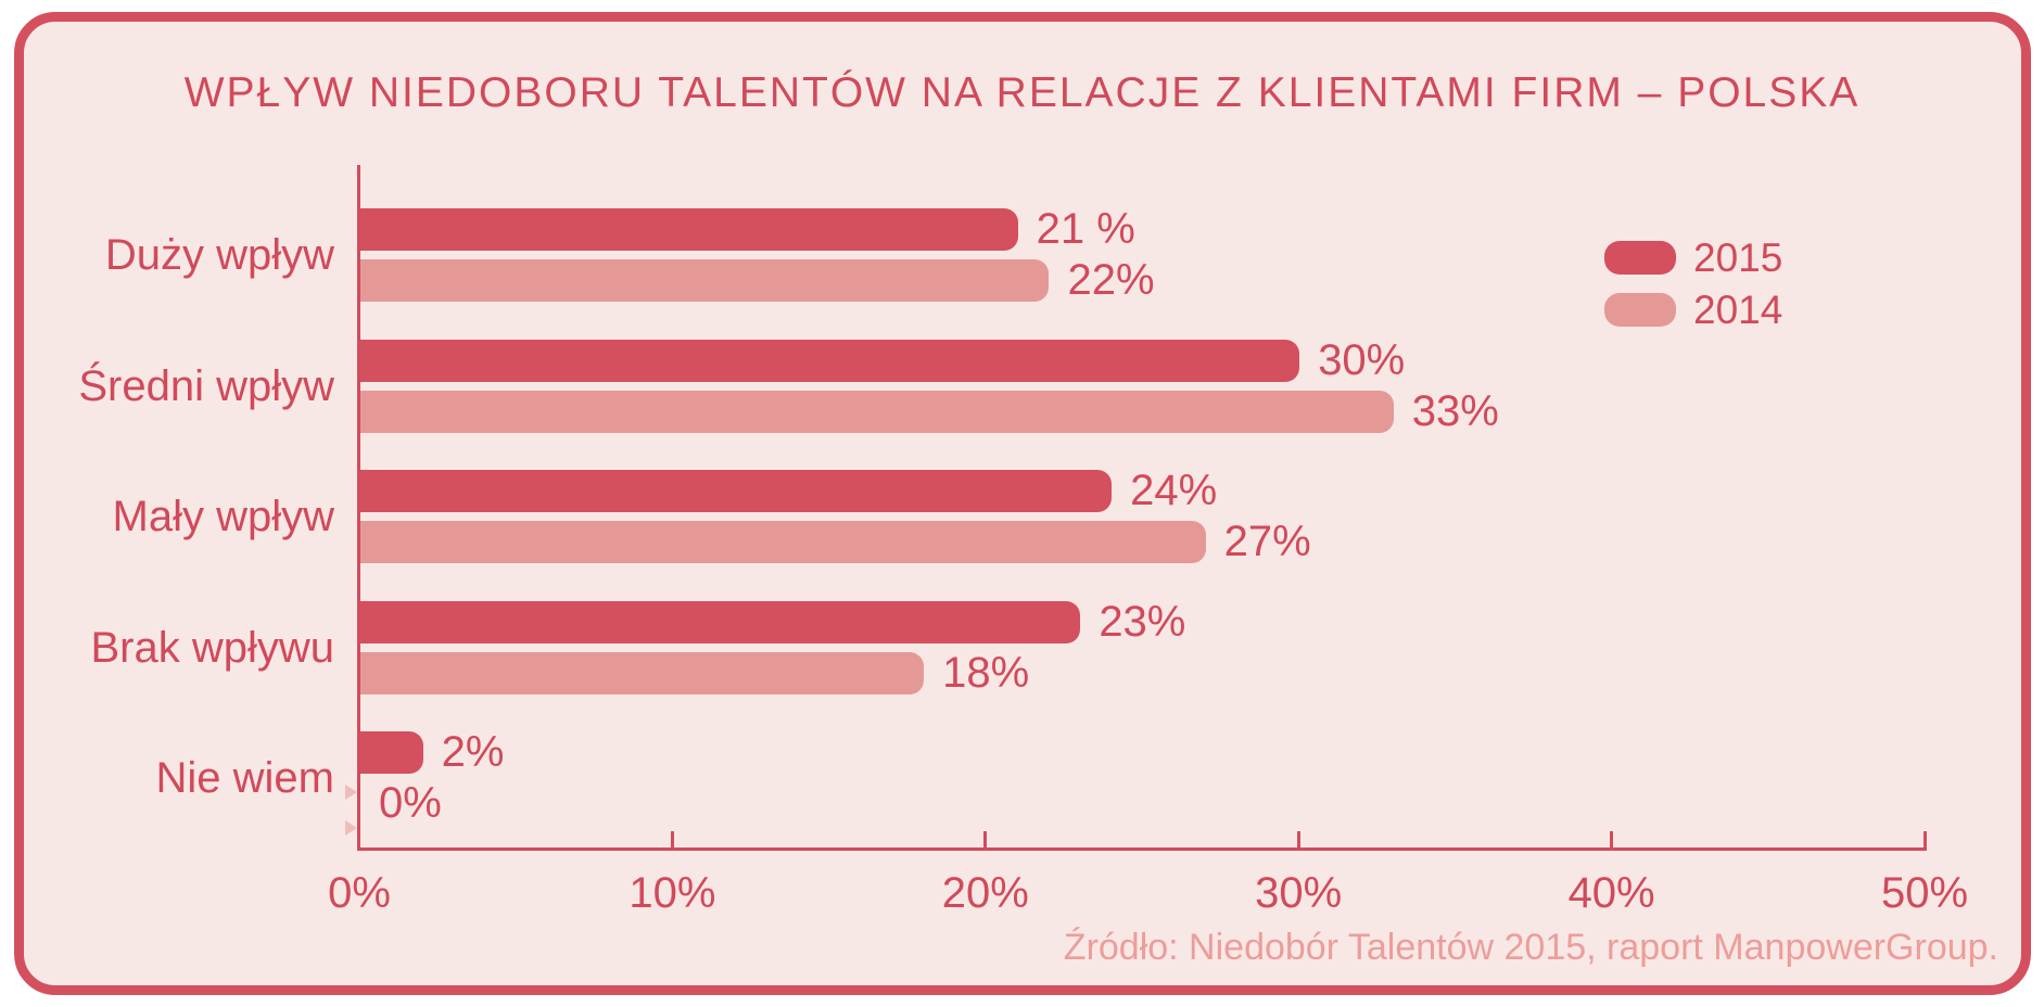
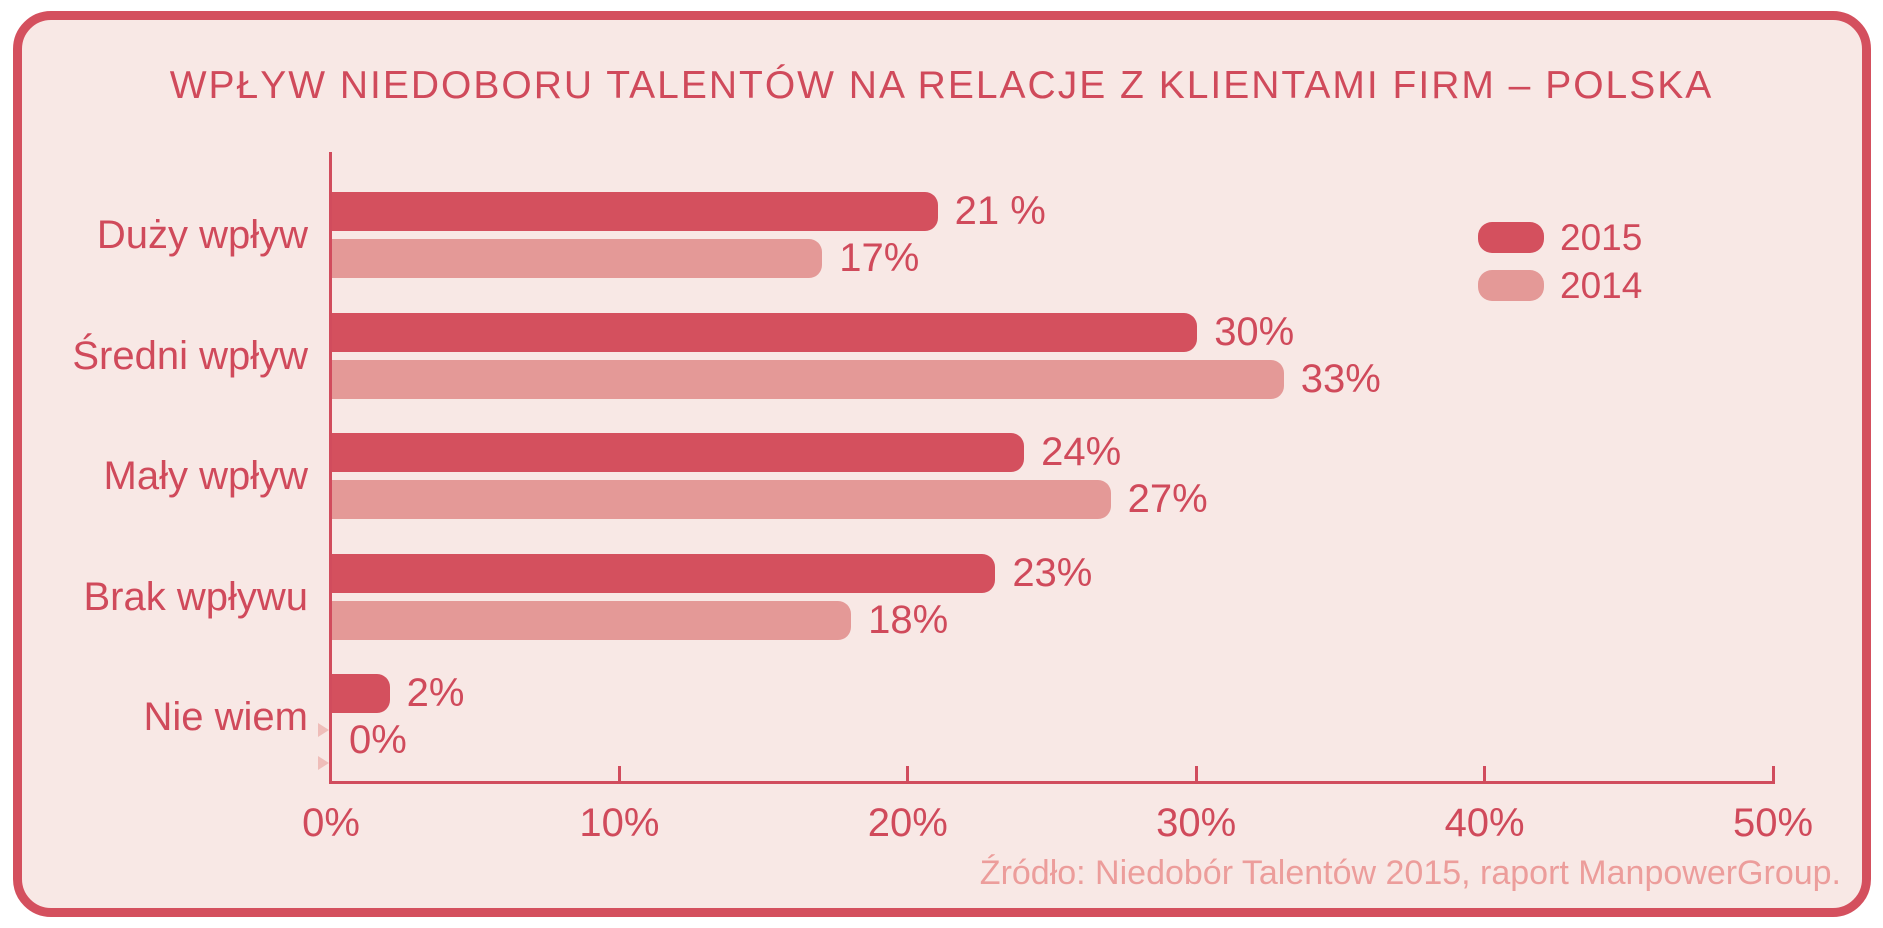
2014/Duży wpływ: 22% -> 17%
